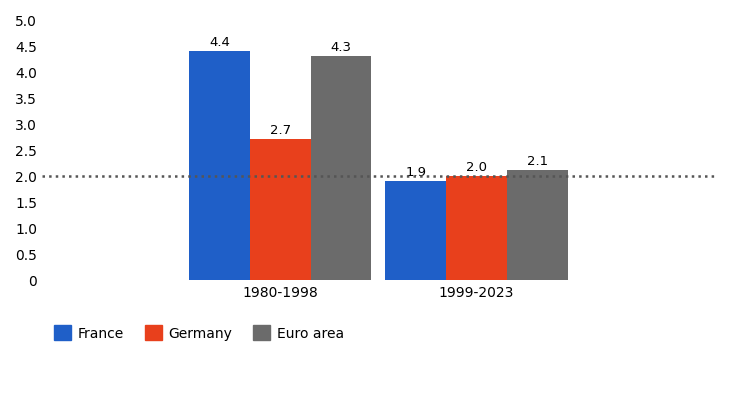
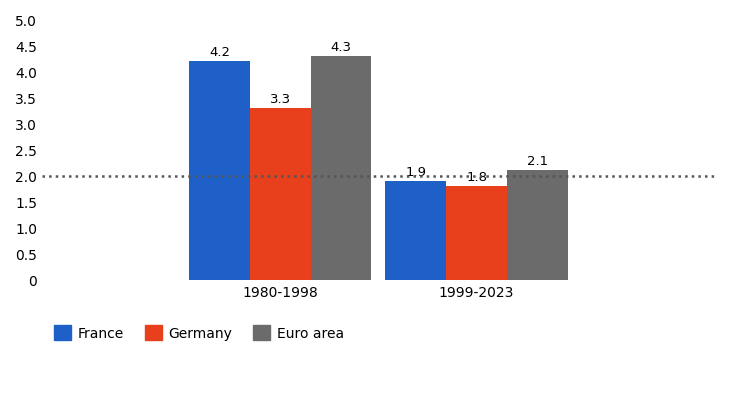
France/1980-1998: 4.4 -> 4.2
Germany/1980-1998: 2.7 -> 3.3
Germany/1999-2023: 2.0 -> 1.8
